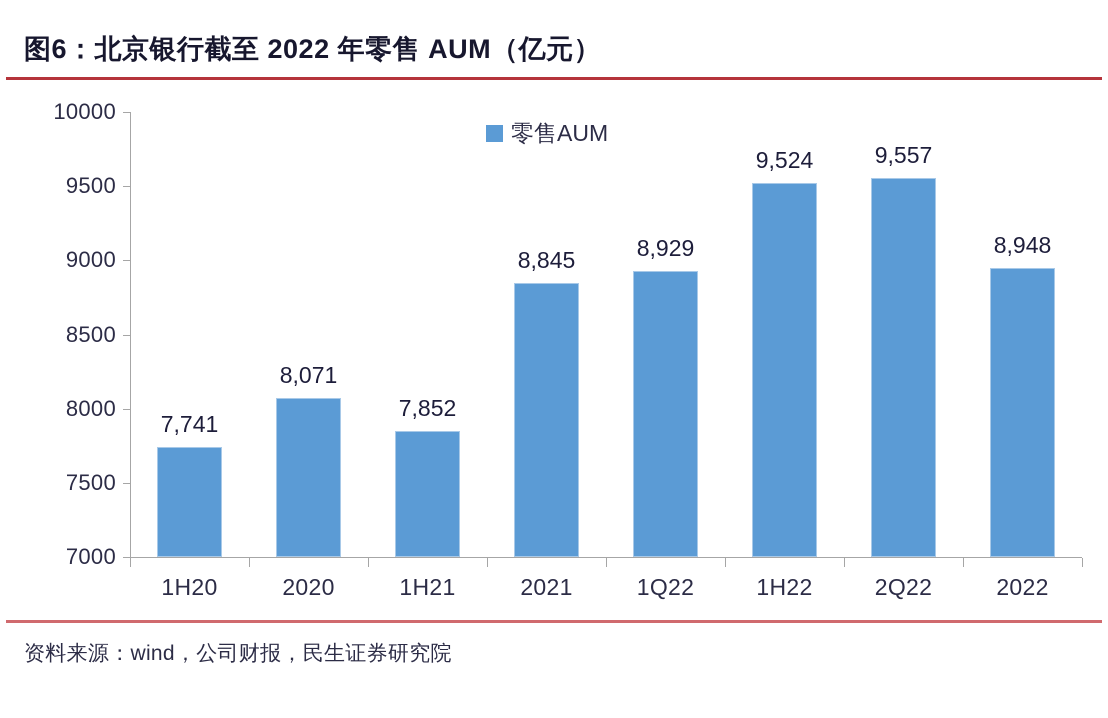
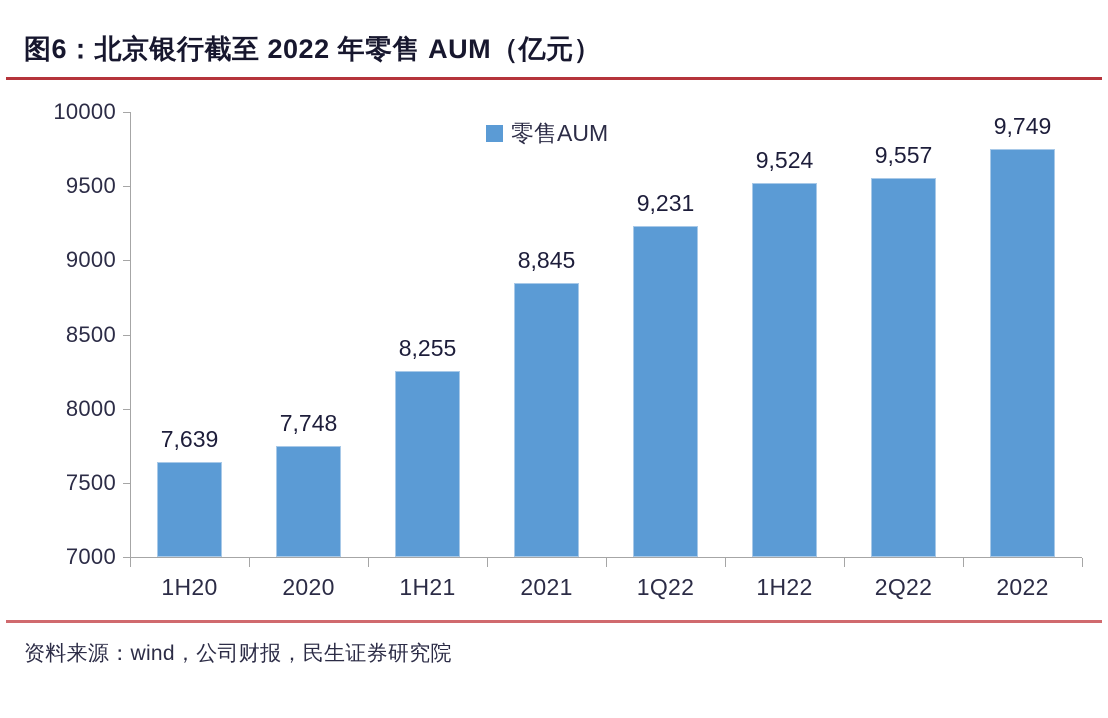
1H20: 7,741 -> 7,639
2020: 8,071 -> 7,748
1H21: 7,852 -> 8,255
1Q22: 8,929 -> 9,231
2022: 8,948 -> 9,749
